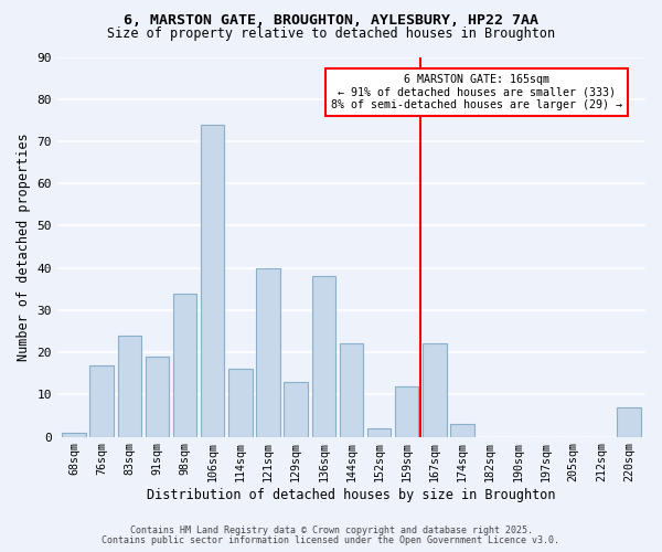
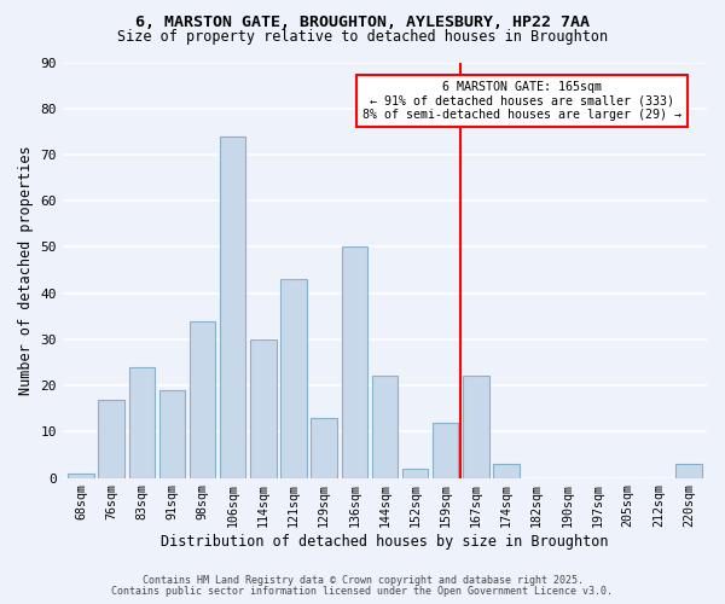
114sqm: 16 -> 30
121sqm: 40 -> 43
136sqm: 38 -> 50
220sqm: 7 -> 3
